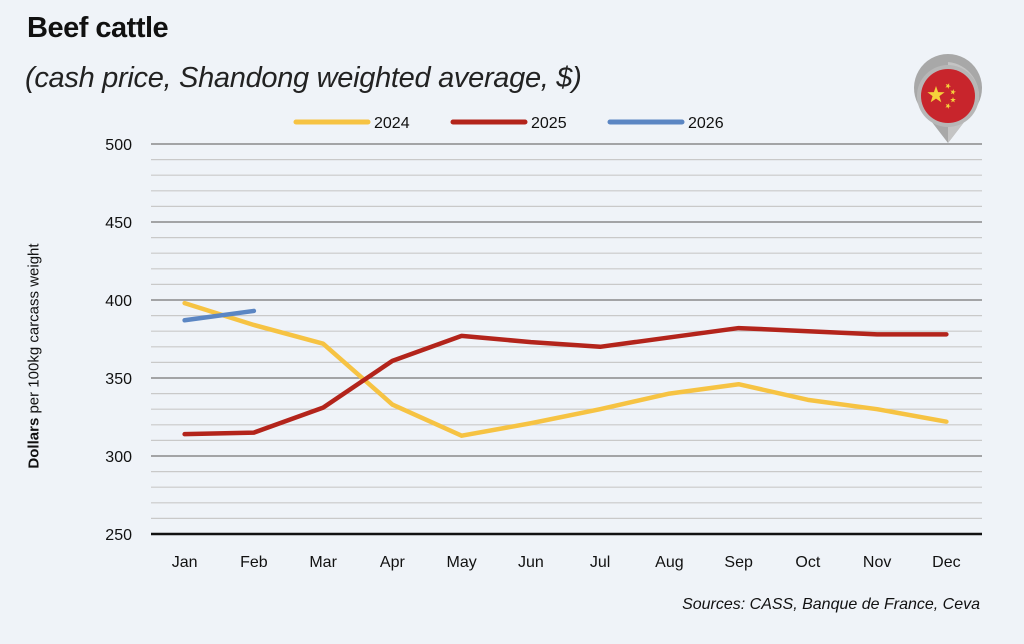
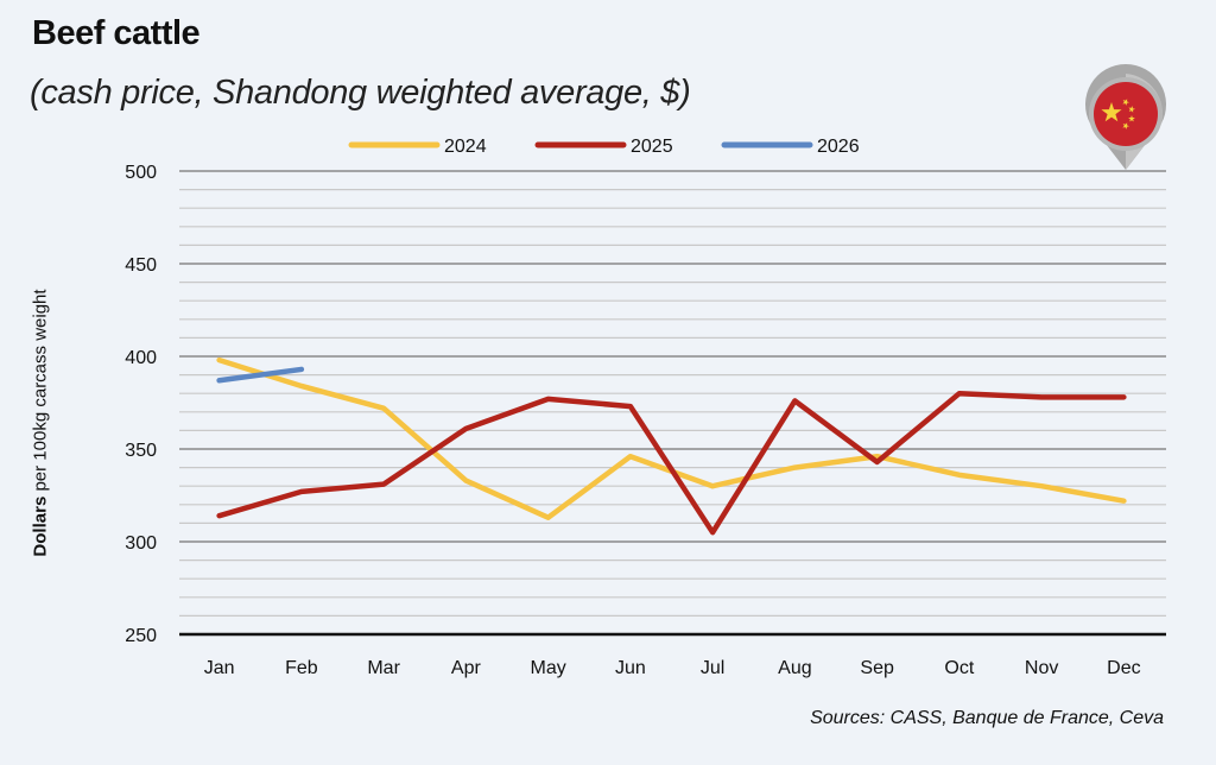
2025/Feb: 315 -> 327
2024/Jun: 321 -> 346
2025/Jul: 370 -> 305
2025/Sep: 382 -> 343
